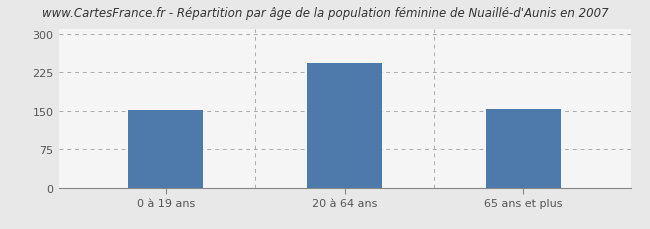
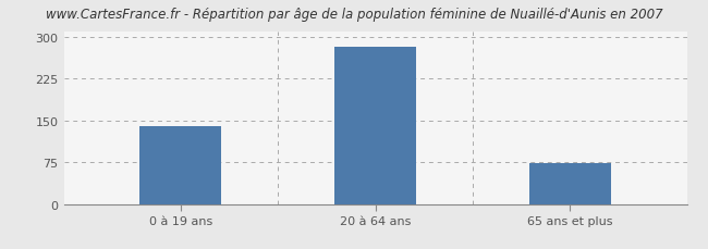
0 à 19 ans: 152 -> 140
20 à 64 ans: 244 -> 283
65 ans et plus: 154 -> 73
